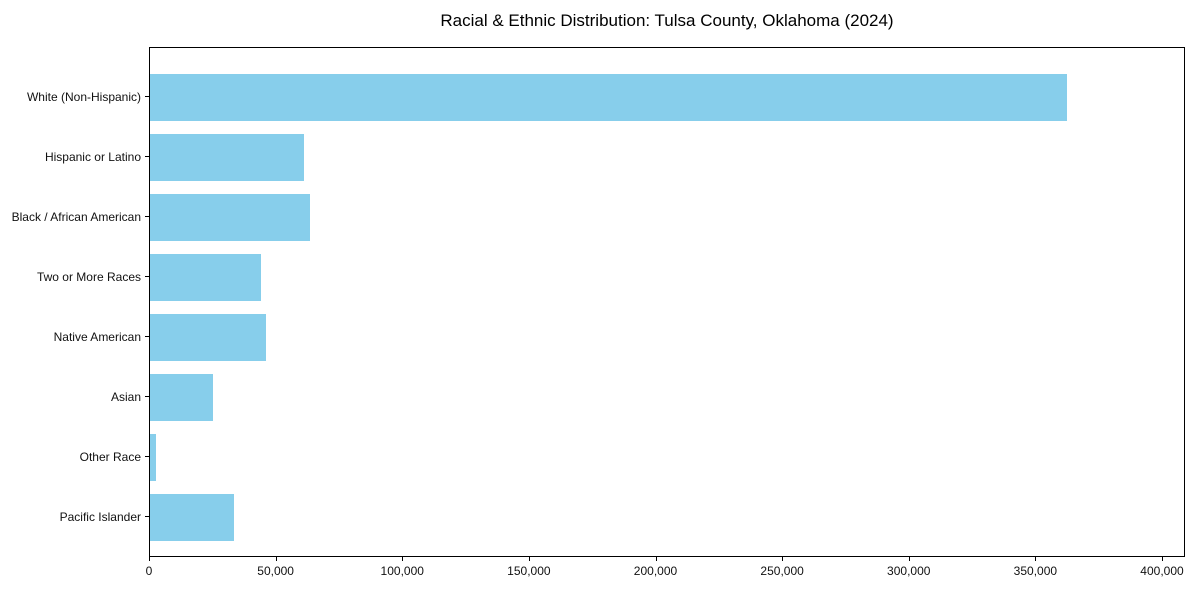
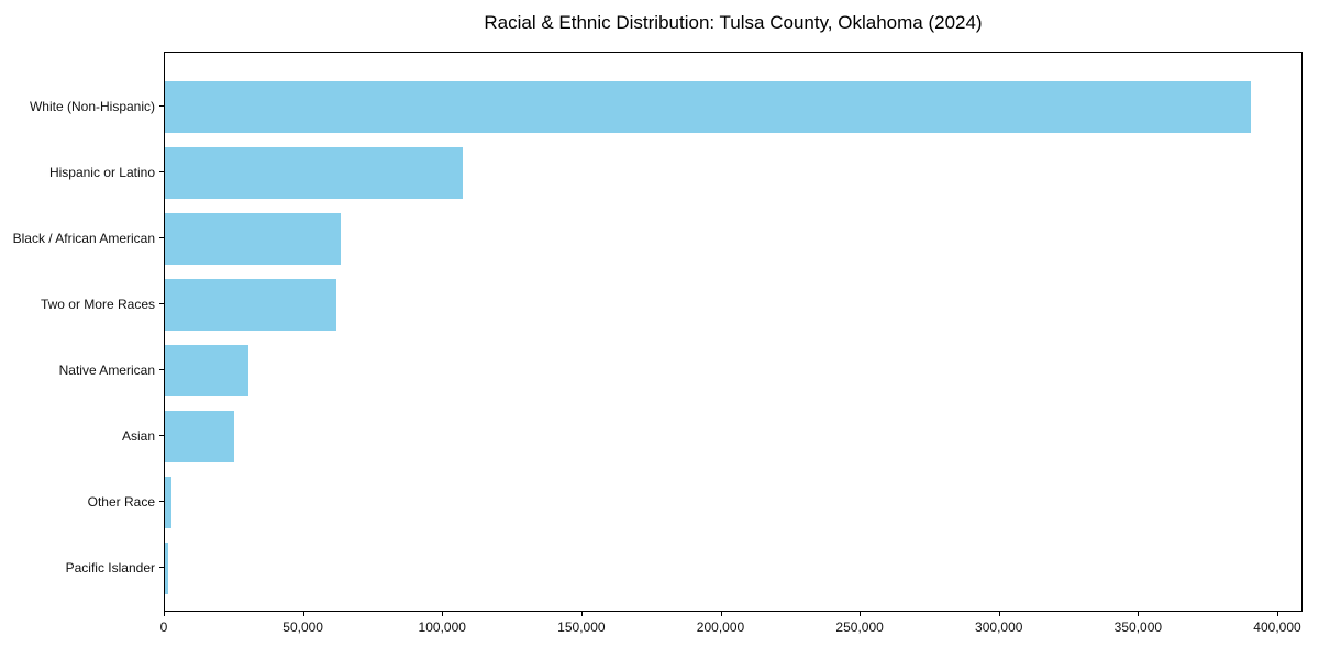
White (Non-Hispanic): 362000 -> 390000
Hispanic or Latino: 61000 -> 107000
Two or More Races: 44000 -> 62000
Native American: 46000 -> 30000
Pacific Islander: 33000 -> 1000
